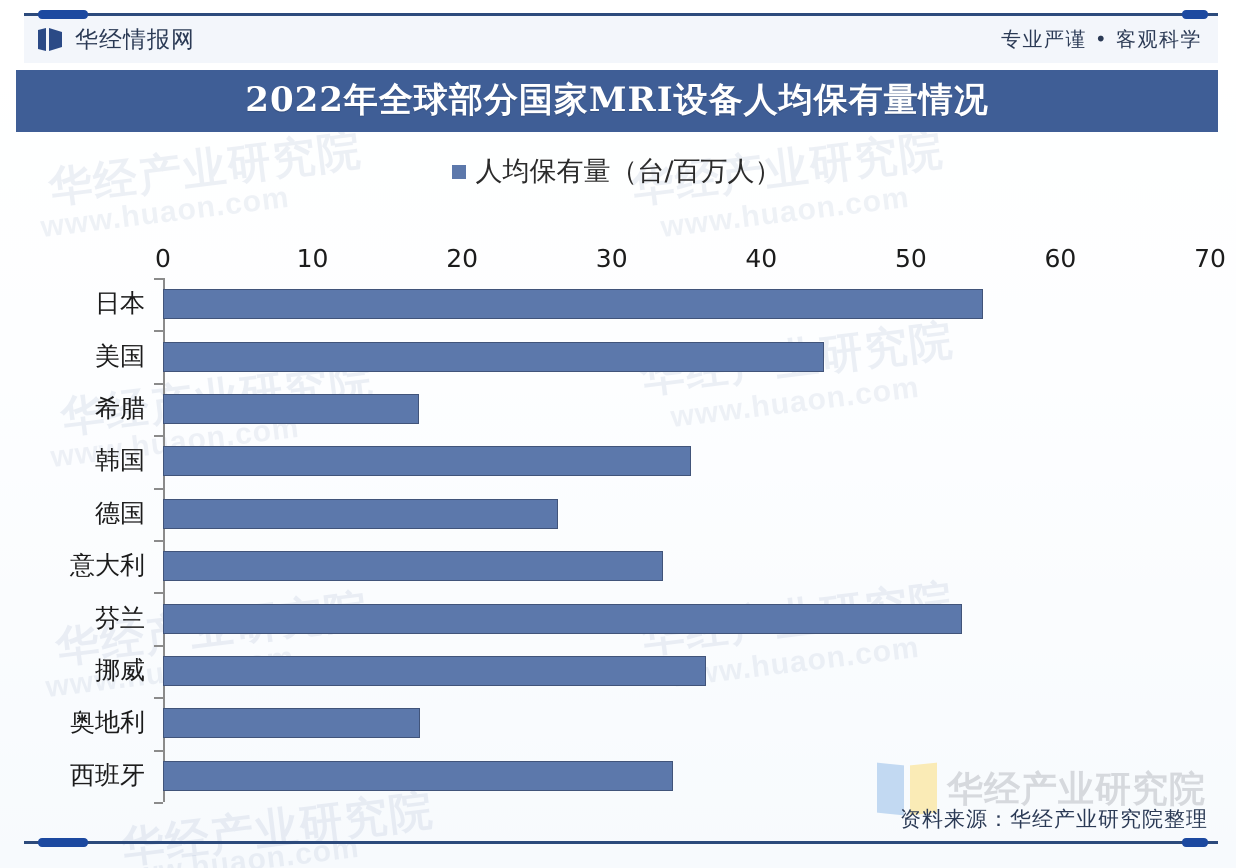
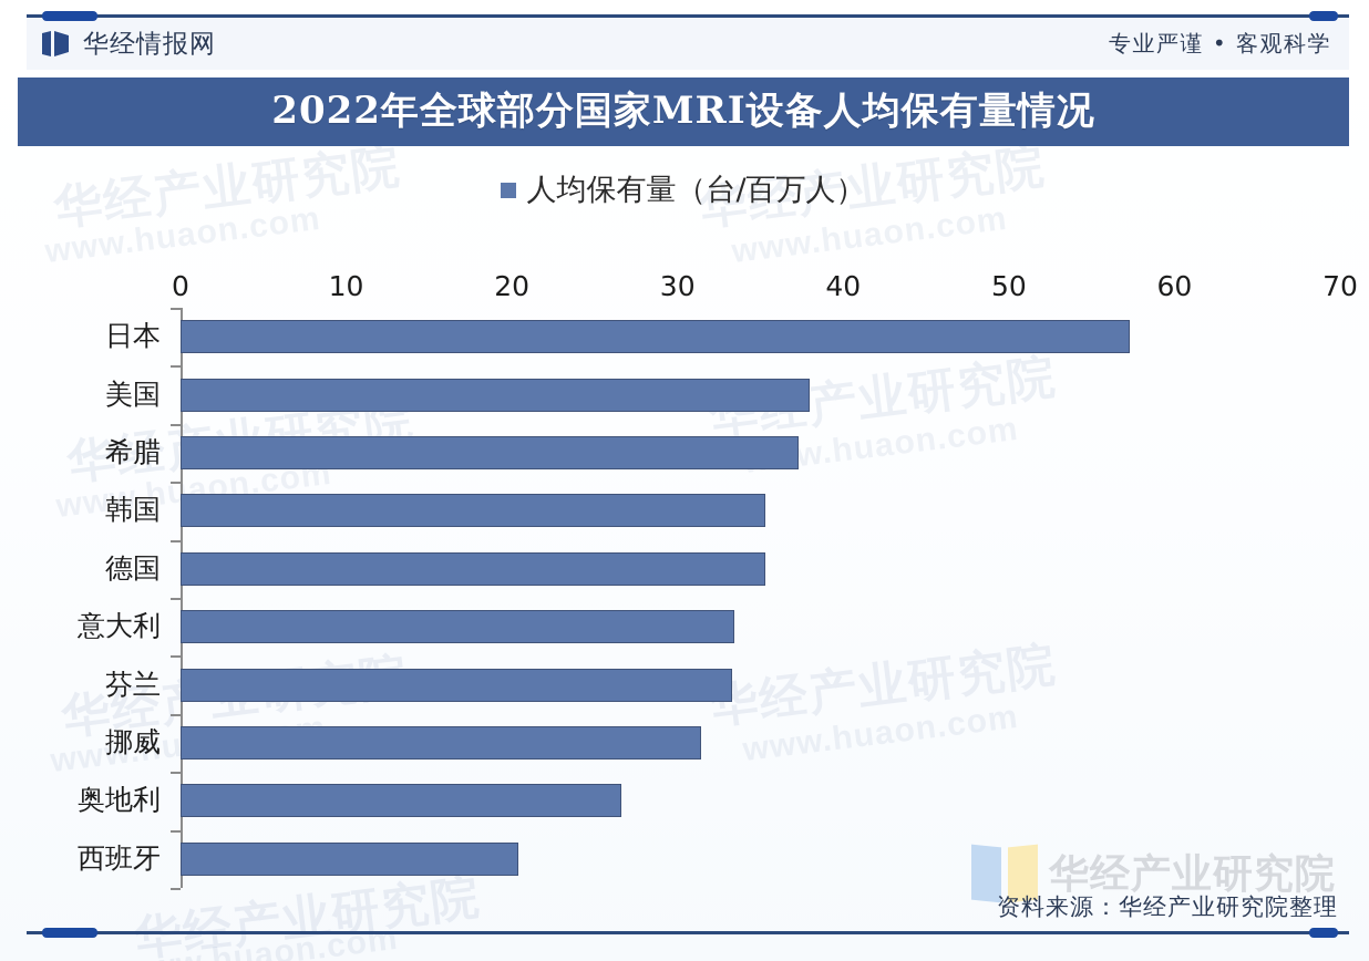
日本: 54.8 -> 57.3
美国: 44.2 -> 38.0
希腊: 17.1 -> 37.3
德国: 26.4 -> 35.3
芬兰: 53.4 -> 33.3
挪威: 36.3 -> 31.4
奥地利: 17.2 -> 26.6
西班牙: 34.1 -> 20.4
